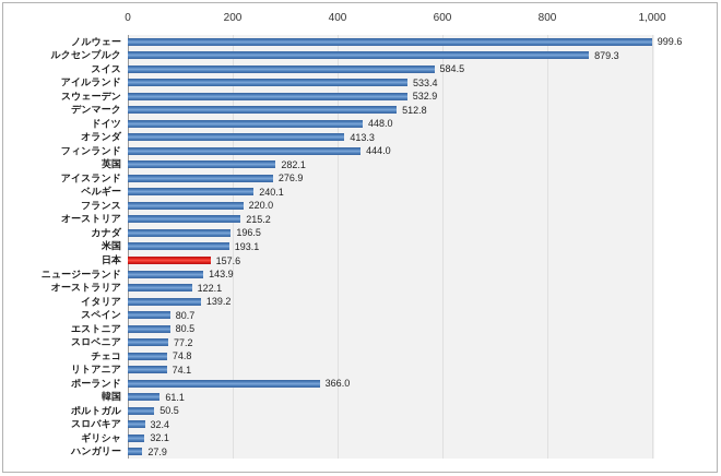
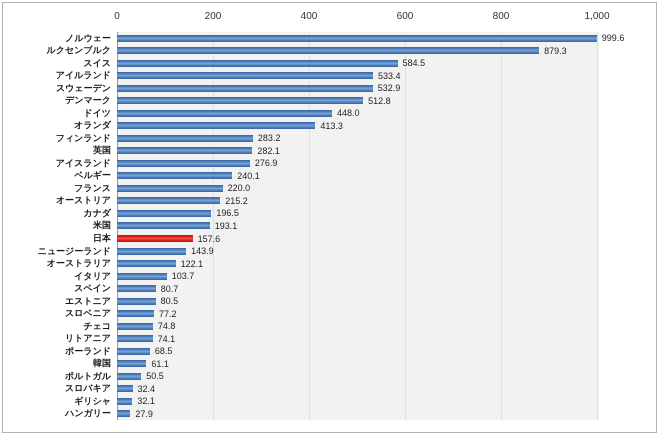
フィンランド: 444.0 -> 283.2
イタリア: 139.2 -> 103.7
ポーランド: 366.0 -> 68.5
